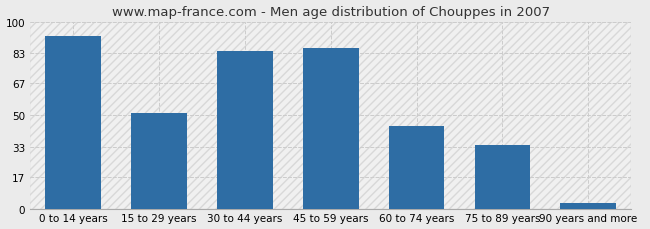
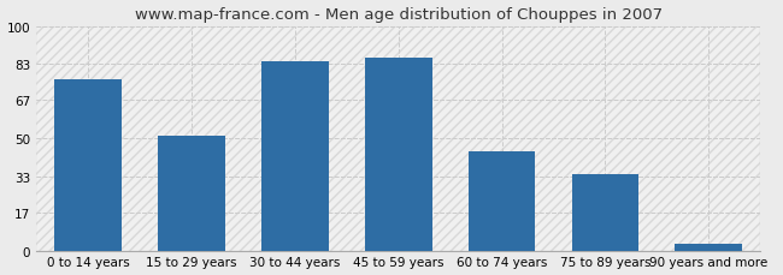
0 to 14 years: 92 -> 76
